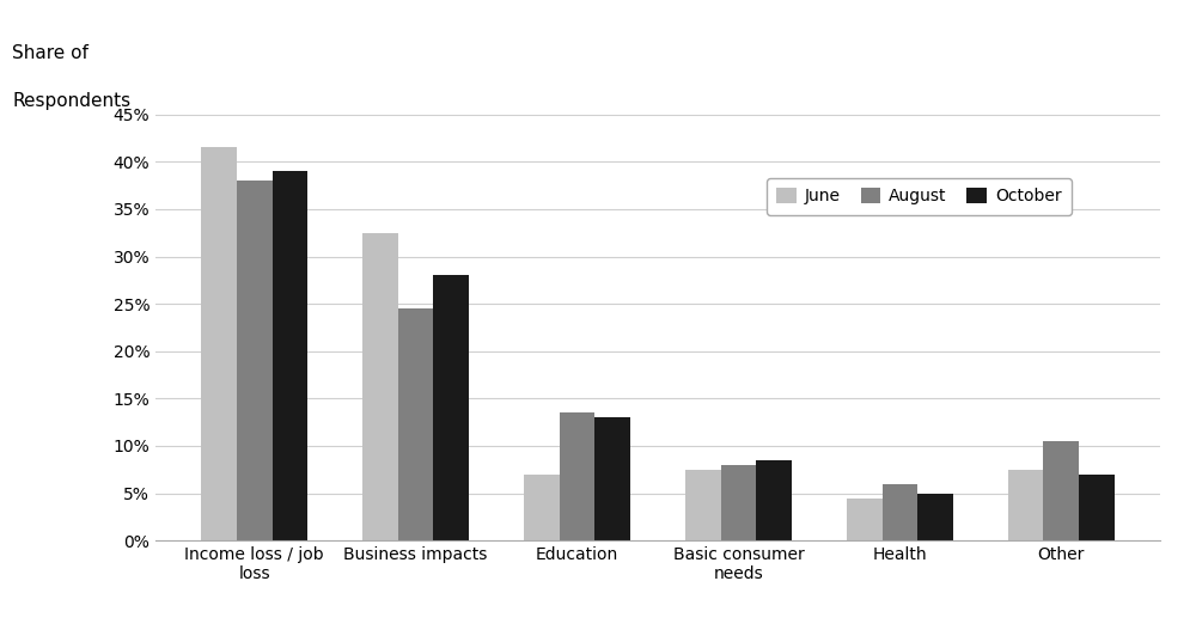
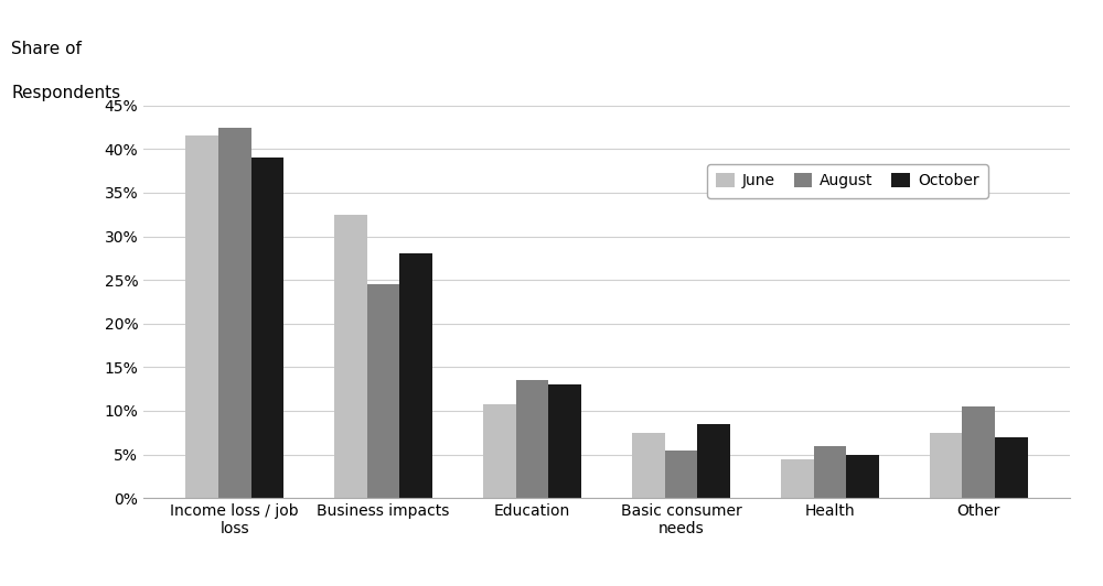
August/Income loss / job loss: 38.0% -> 42.4%
June/Education: 7.0% -> 10.8%
August/Basic consumer needs: 8.0% -> 5.4%
